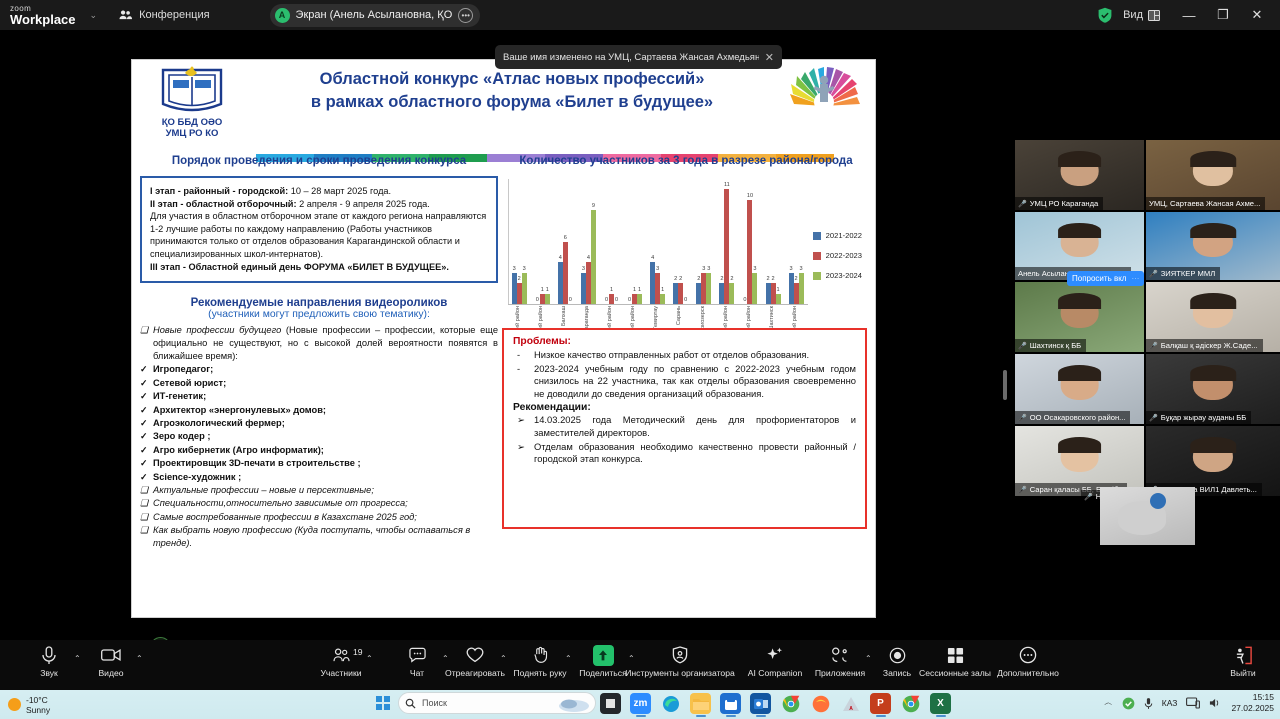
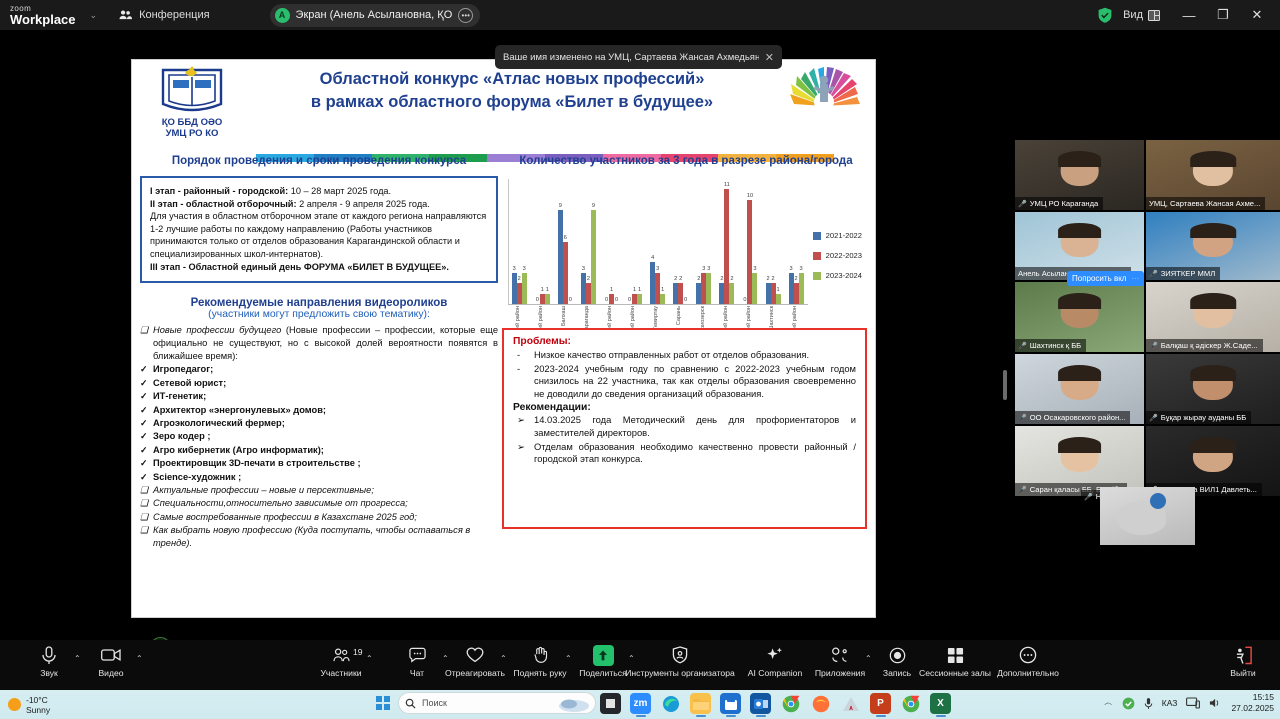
2021-2022/Балхаш: 4 -> 9
2022-2023/Караганда: 4 -> 2
